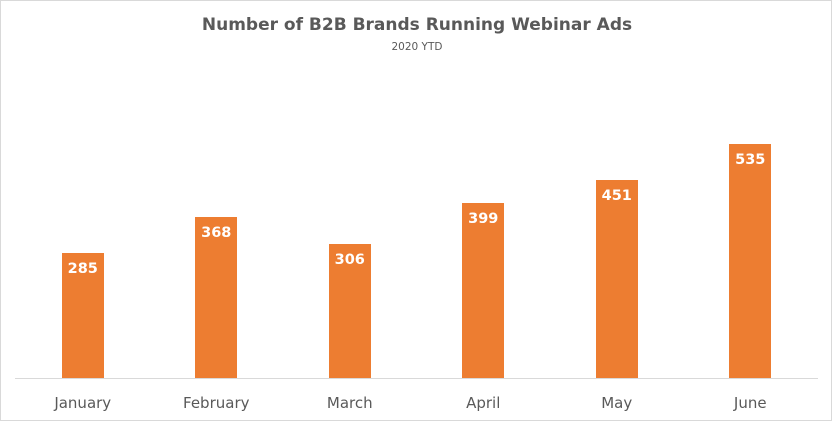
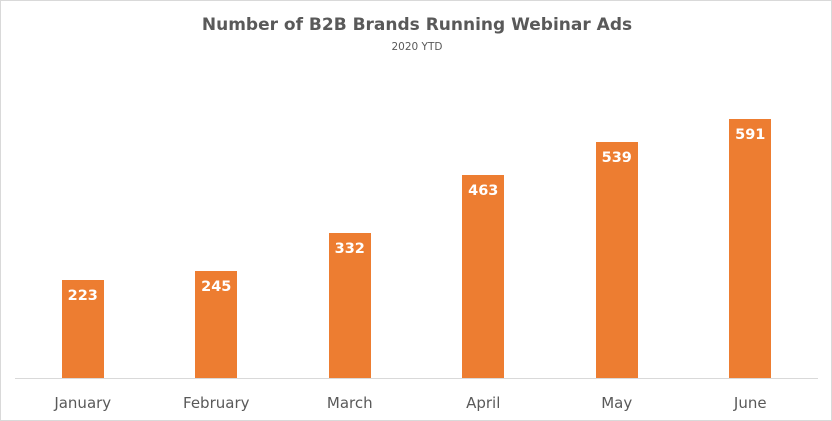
January: 285 -> 223
February: 368 -> 245
March: 306 -> 332
April: 399 -> 463
May: 451 -> 539
June: 535 -> 591
